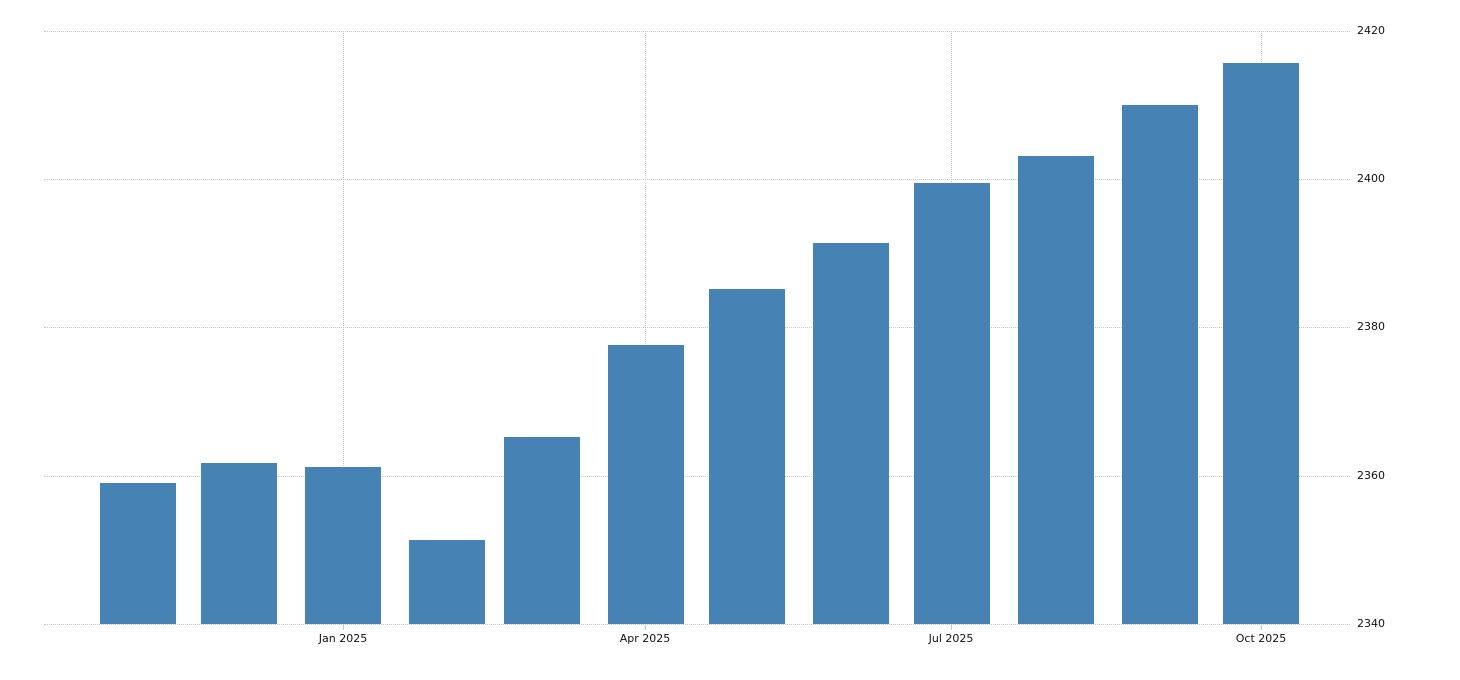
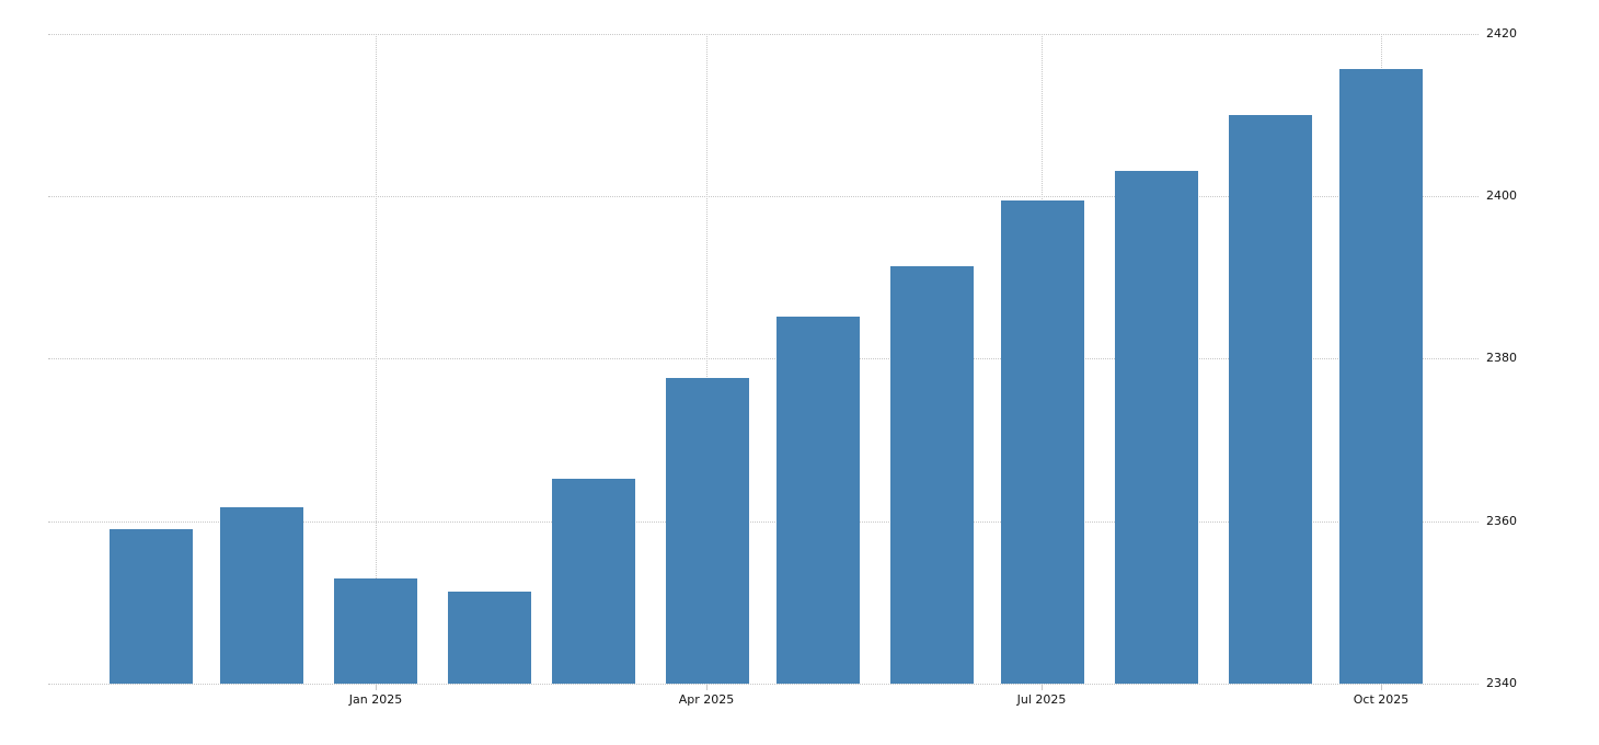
Jan 2025: 2361 -> 2353
